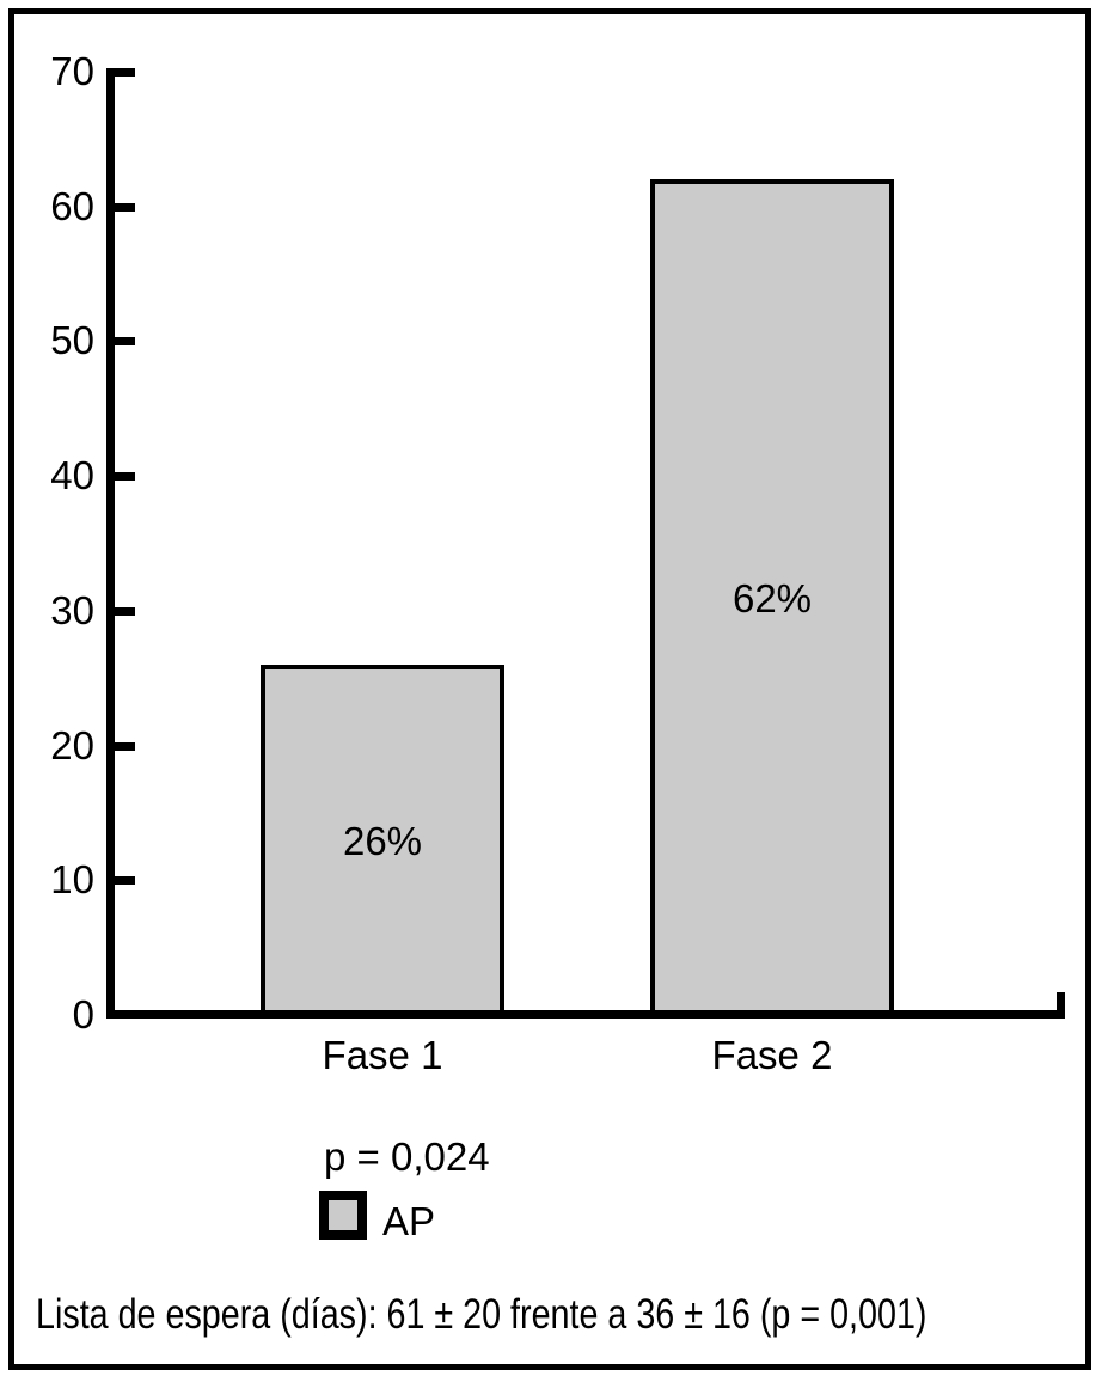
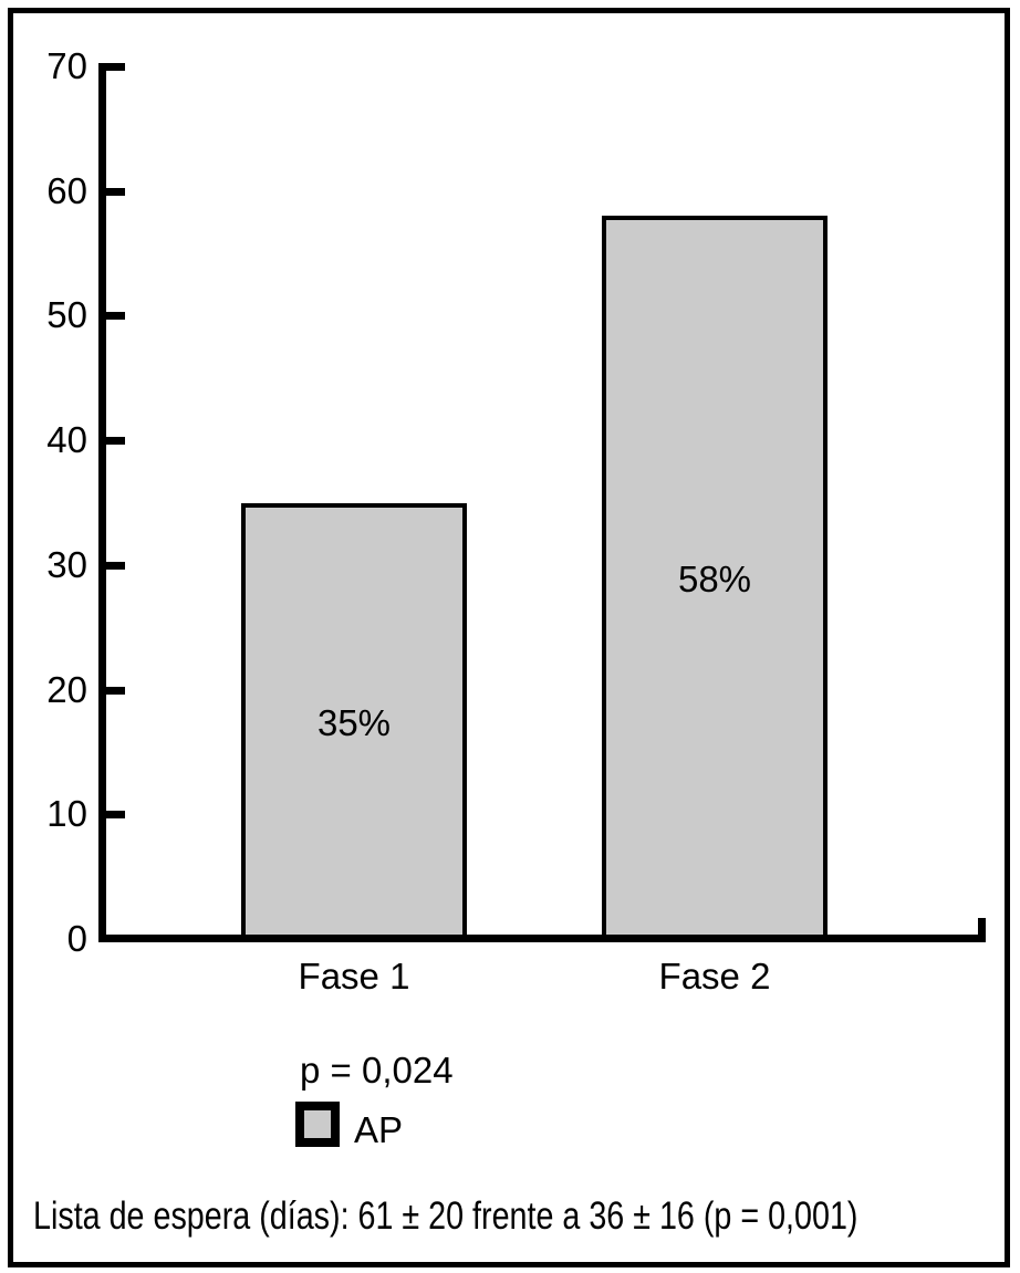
Fase 1: 26% -> 35%
Fase 2: 62% -> 58%
